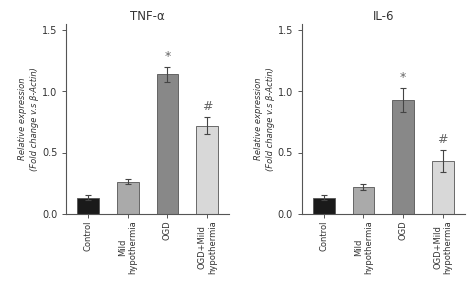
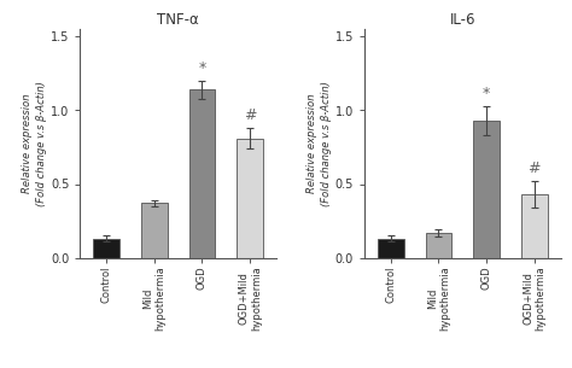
TNF-α/Mild hypothermia: 0.26 -> 0.37
TNF-α/OGD+Mild hypothermia: 0.72 -> 0.81
IL-6/Mild hypothermia: 0.22 -> 0.17
